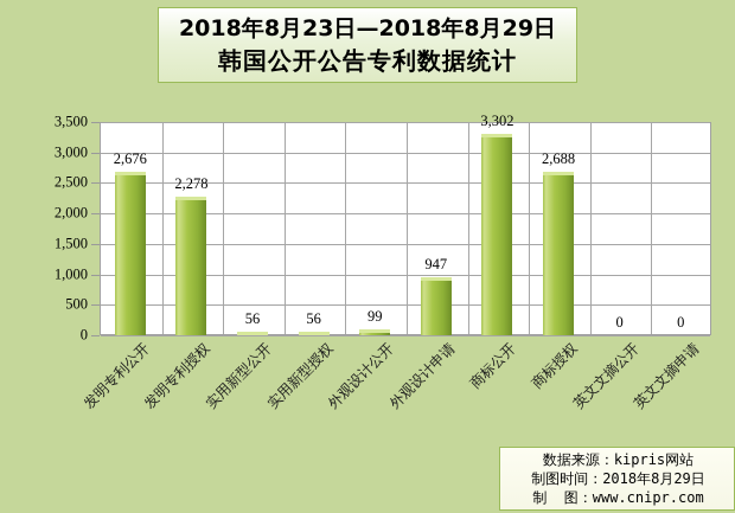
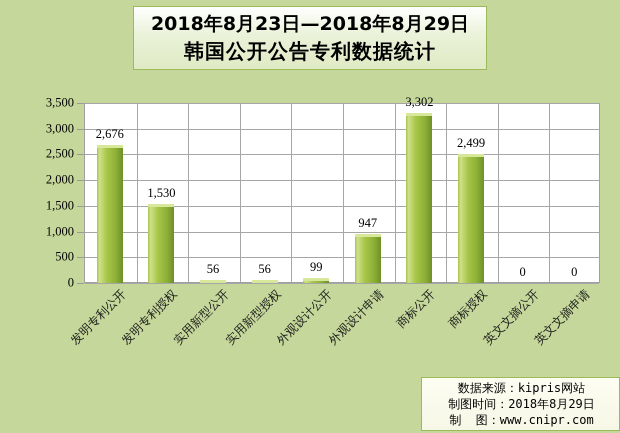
发明专利授权: 2,278 -> 1,530
商标授权: 2,688 -> 2,499
